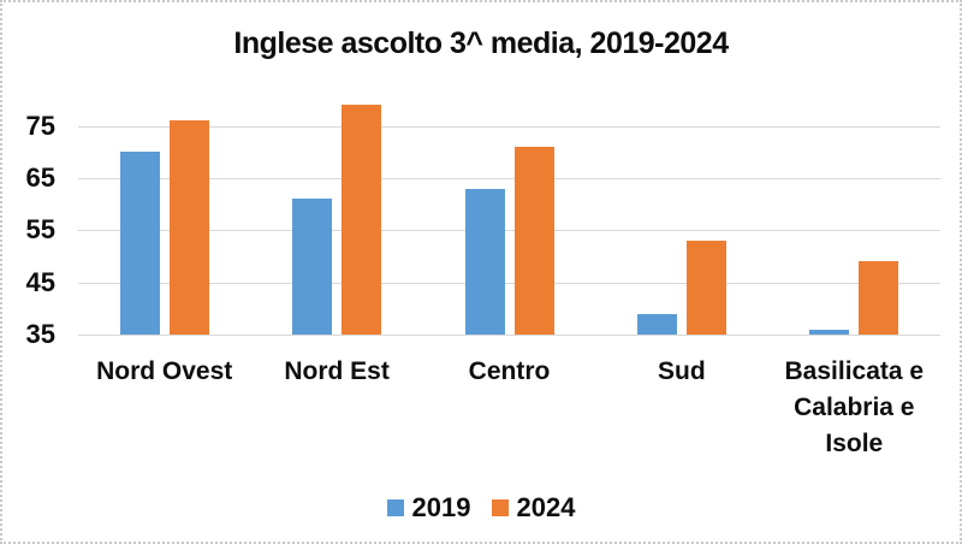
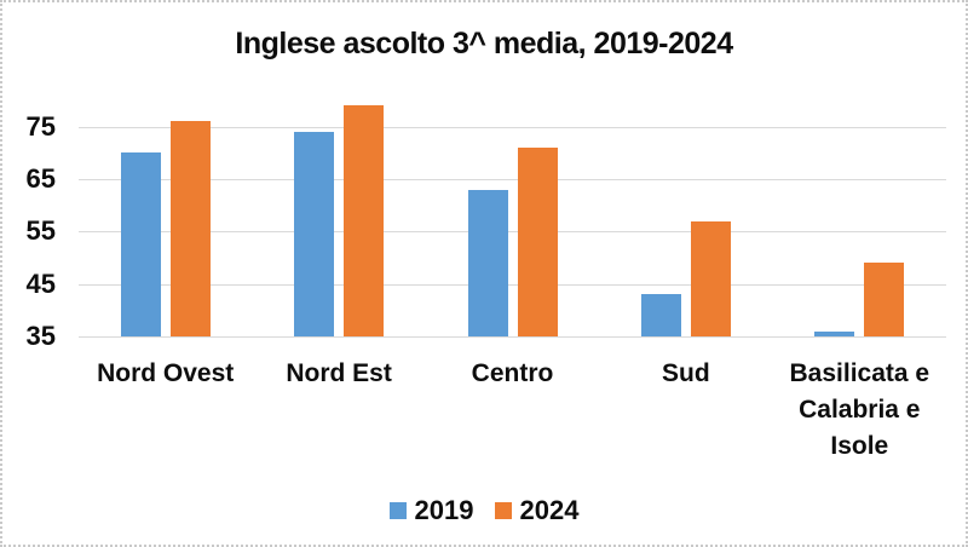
2019/Nord Est: 61 -> 74
2019/Sud: 39 -> 43
2024/Sud: 53 -> 57
